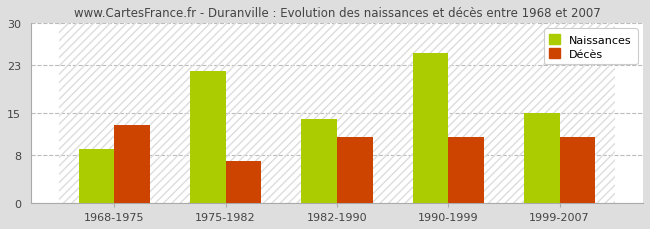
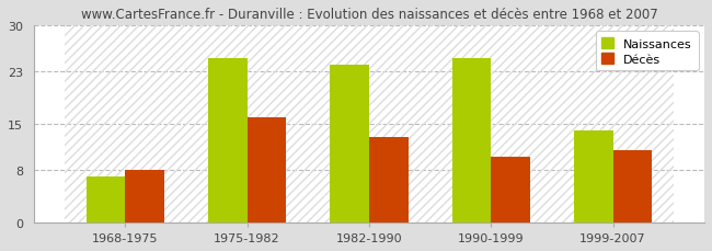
Naissances/1968-1975: 9 -> 7
Décès/1968-1975: 13 -> 8
Naissances/1975-1982: 22 -> 25
Décès/1975-1982: 7 -> 16
Naissances/1982-1990: 14 -> 24
Décès/1982-1990: 11 -> 13
Décès/1990-1999: 11 -> 10
Naissances/1999-2007: 15 -> 14
